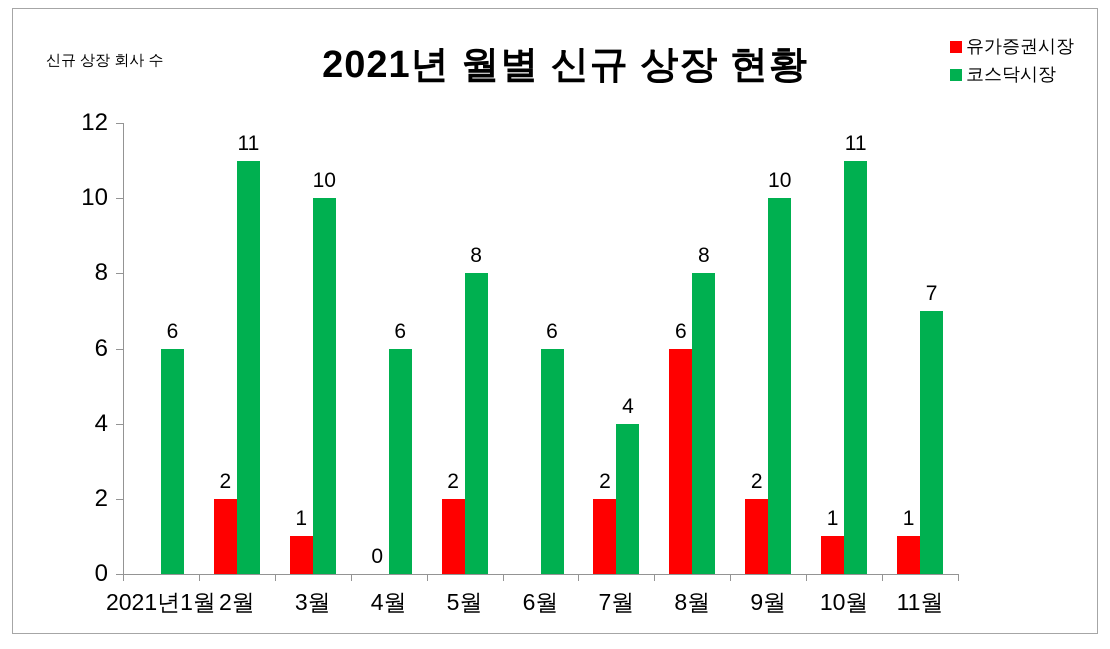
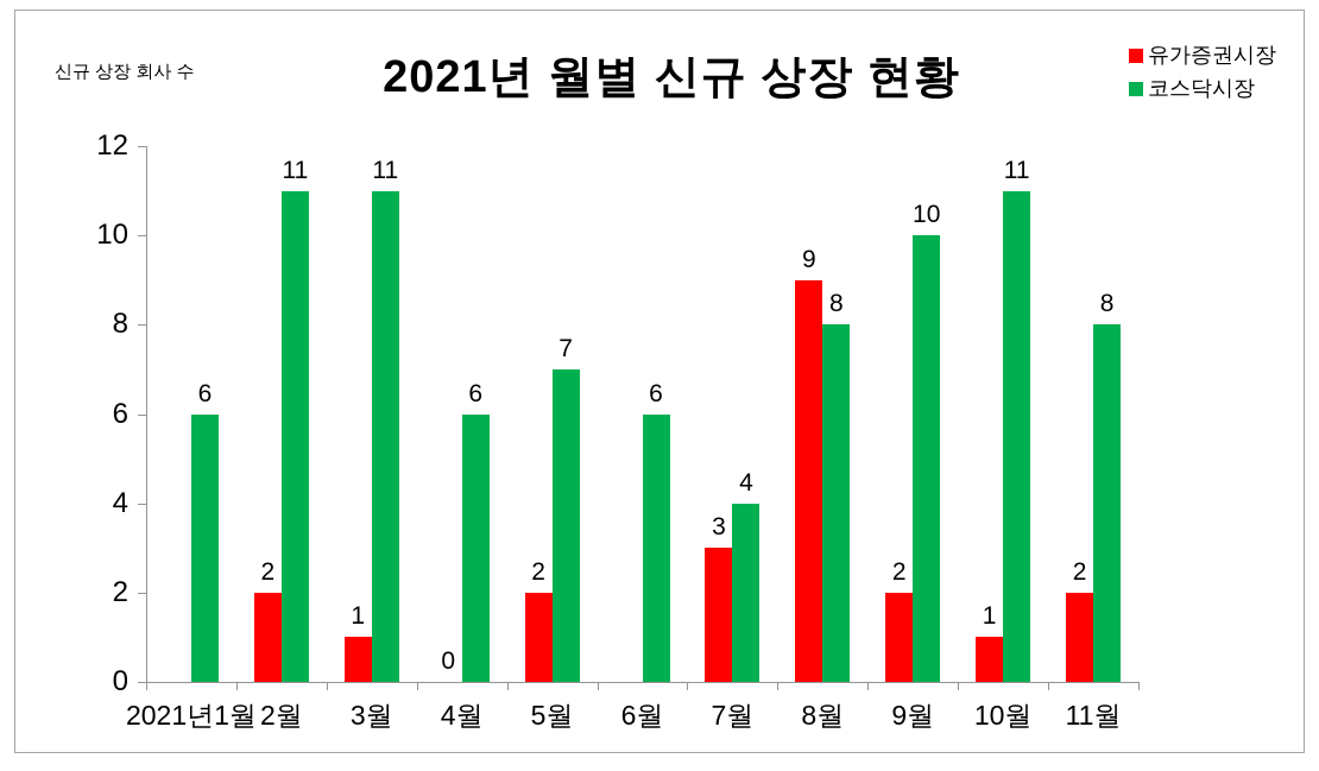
코스닥시장/3월: 10 -> 11
코스닥시장/5월: 8 -> 7
유가증권시장/7월: 2 -> 3
유가증권시장/8월: 6 -> 9
유가증권시장/11월: 1 -> 2
코스닥시장/11월: 7 -> 8
